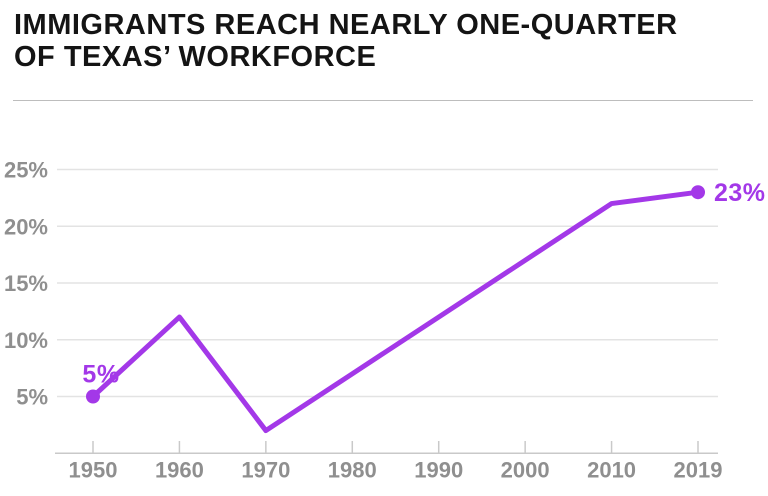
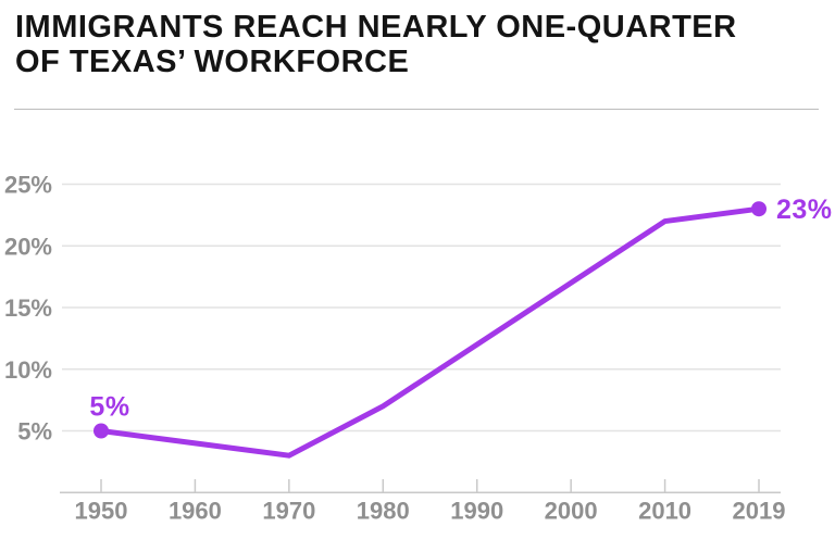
1960: 12% -> 4%
1970: 2% -> 3%
